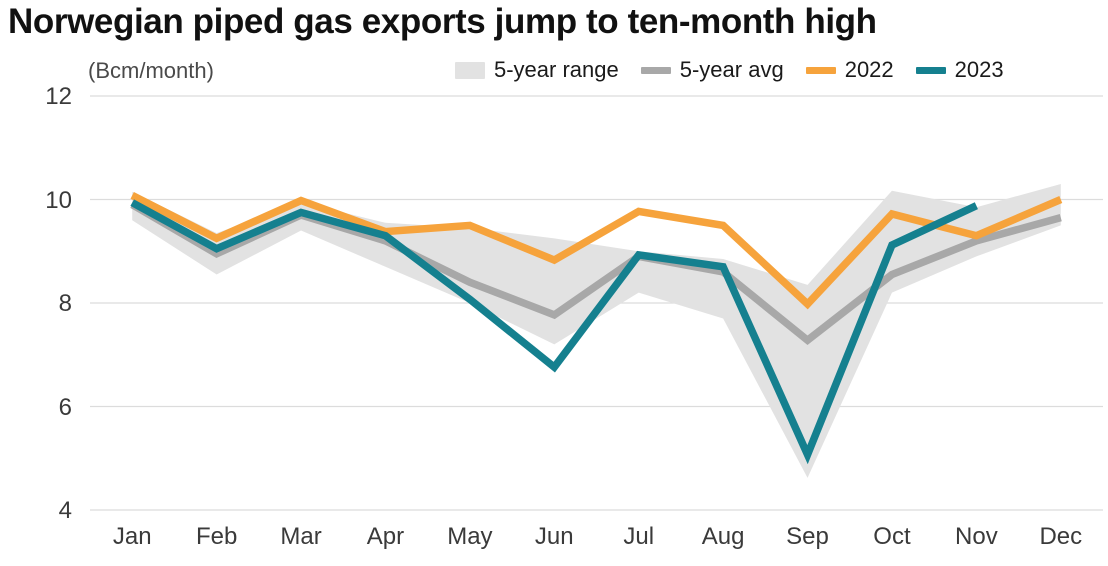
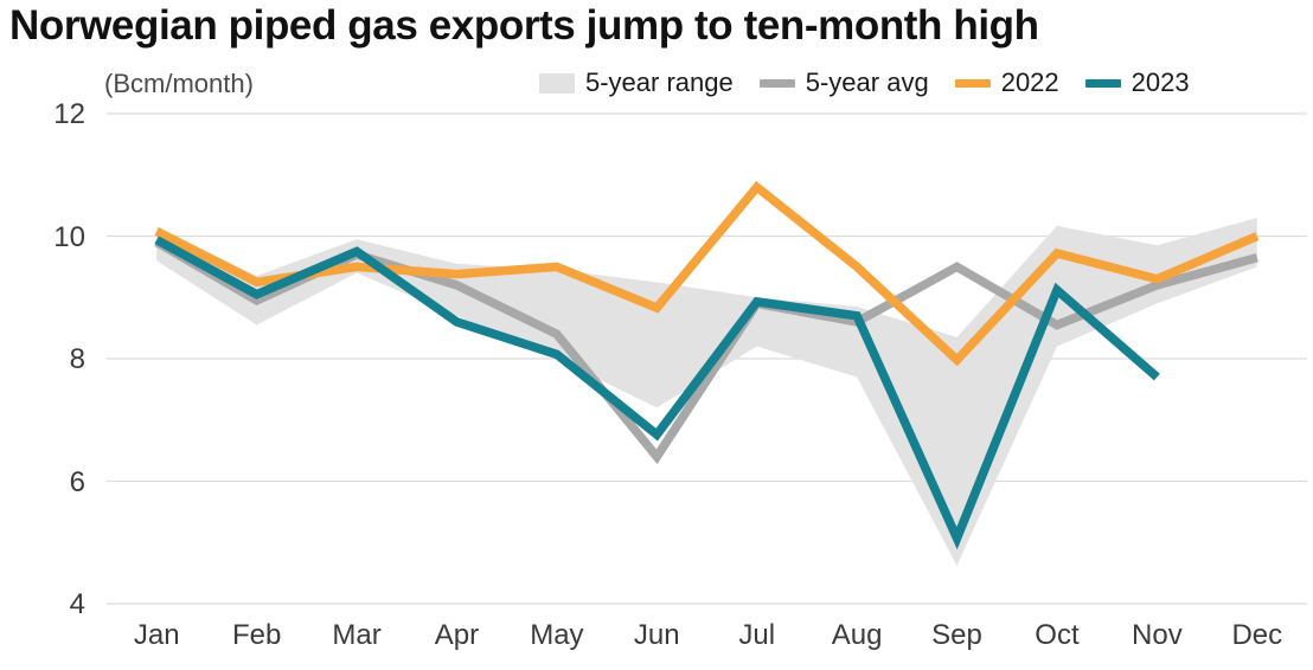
2022/Mar: 10.0 -> 9.5
2023/Apr: 9.3 -> 8.6
5-year avg/Jun: 7.8 -> 6.4
2022/Jul: 9.8 -> 10.8
5-year avg/Sep: 7.3 -> 9.5
2023/Nov: 9.9 -> 7.7
